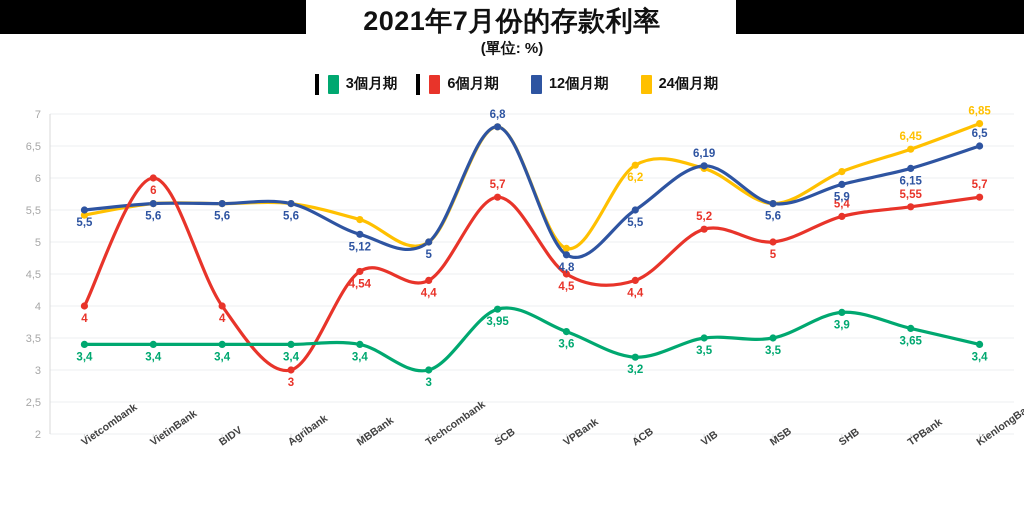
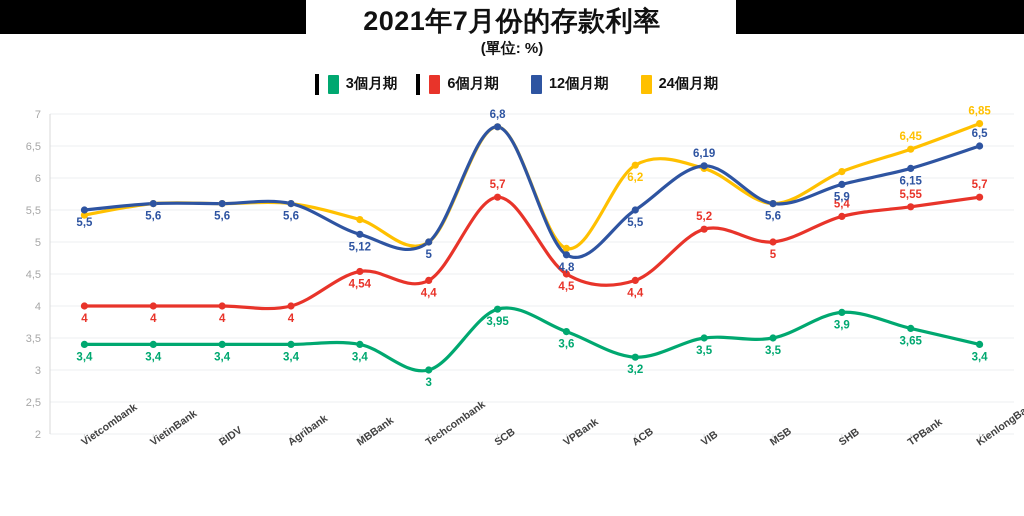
6個月期/VietinBank: 6 -> 4
6個月期/Agribank: 3 -> 4
